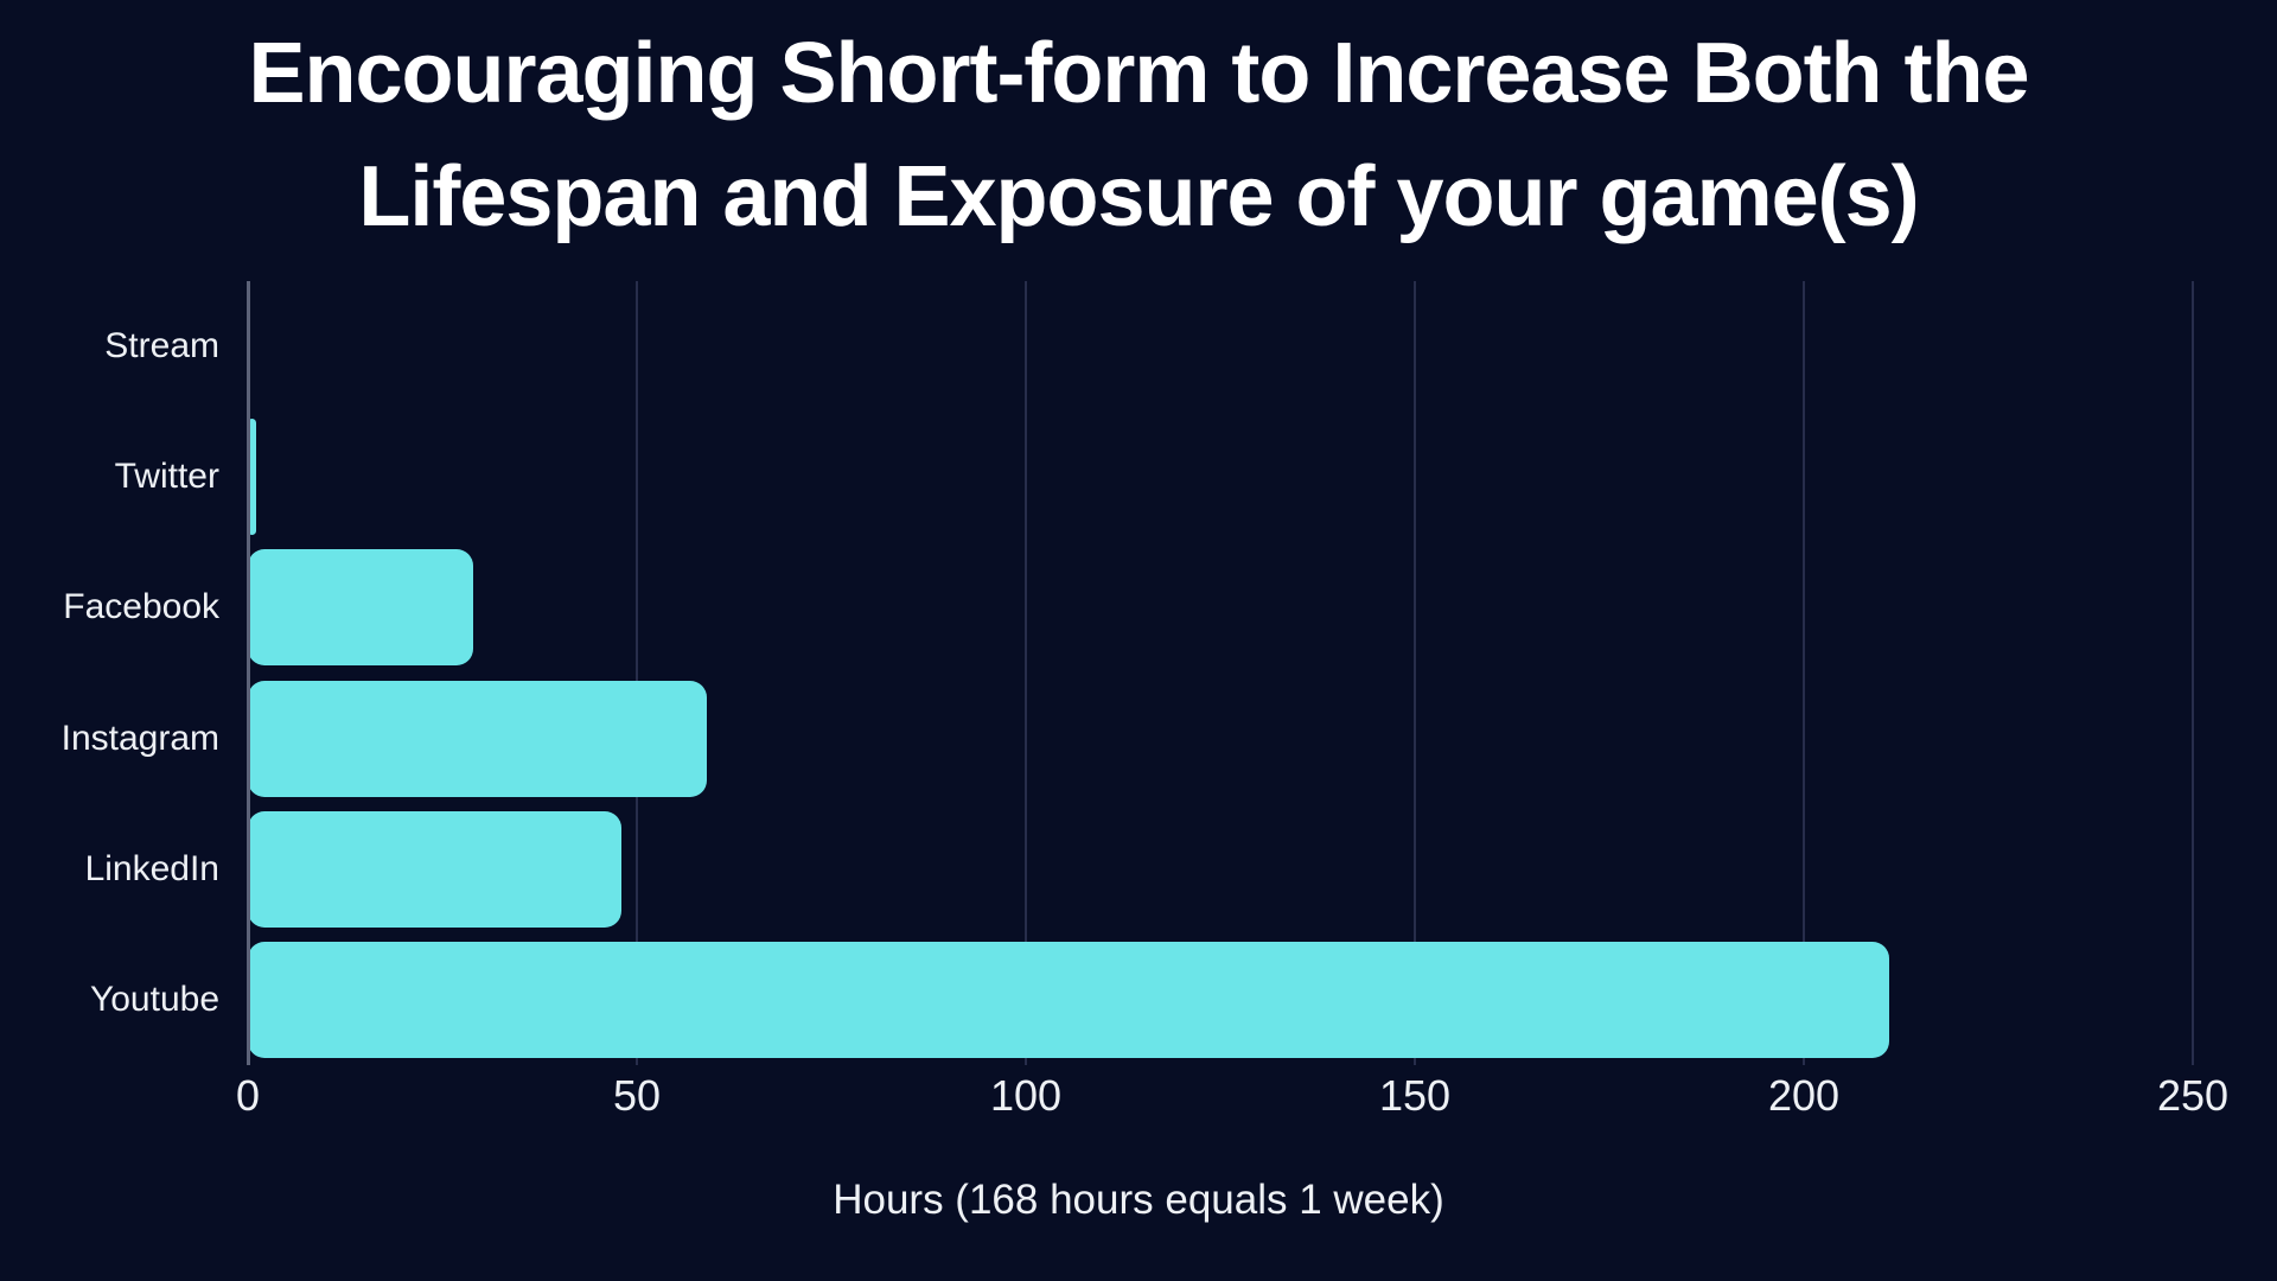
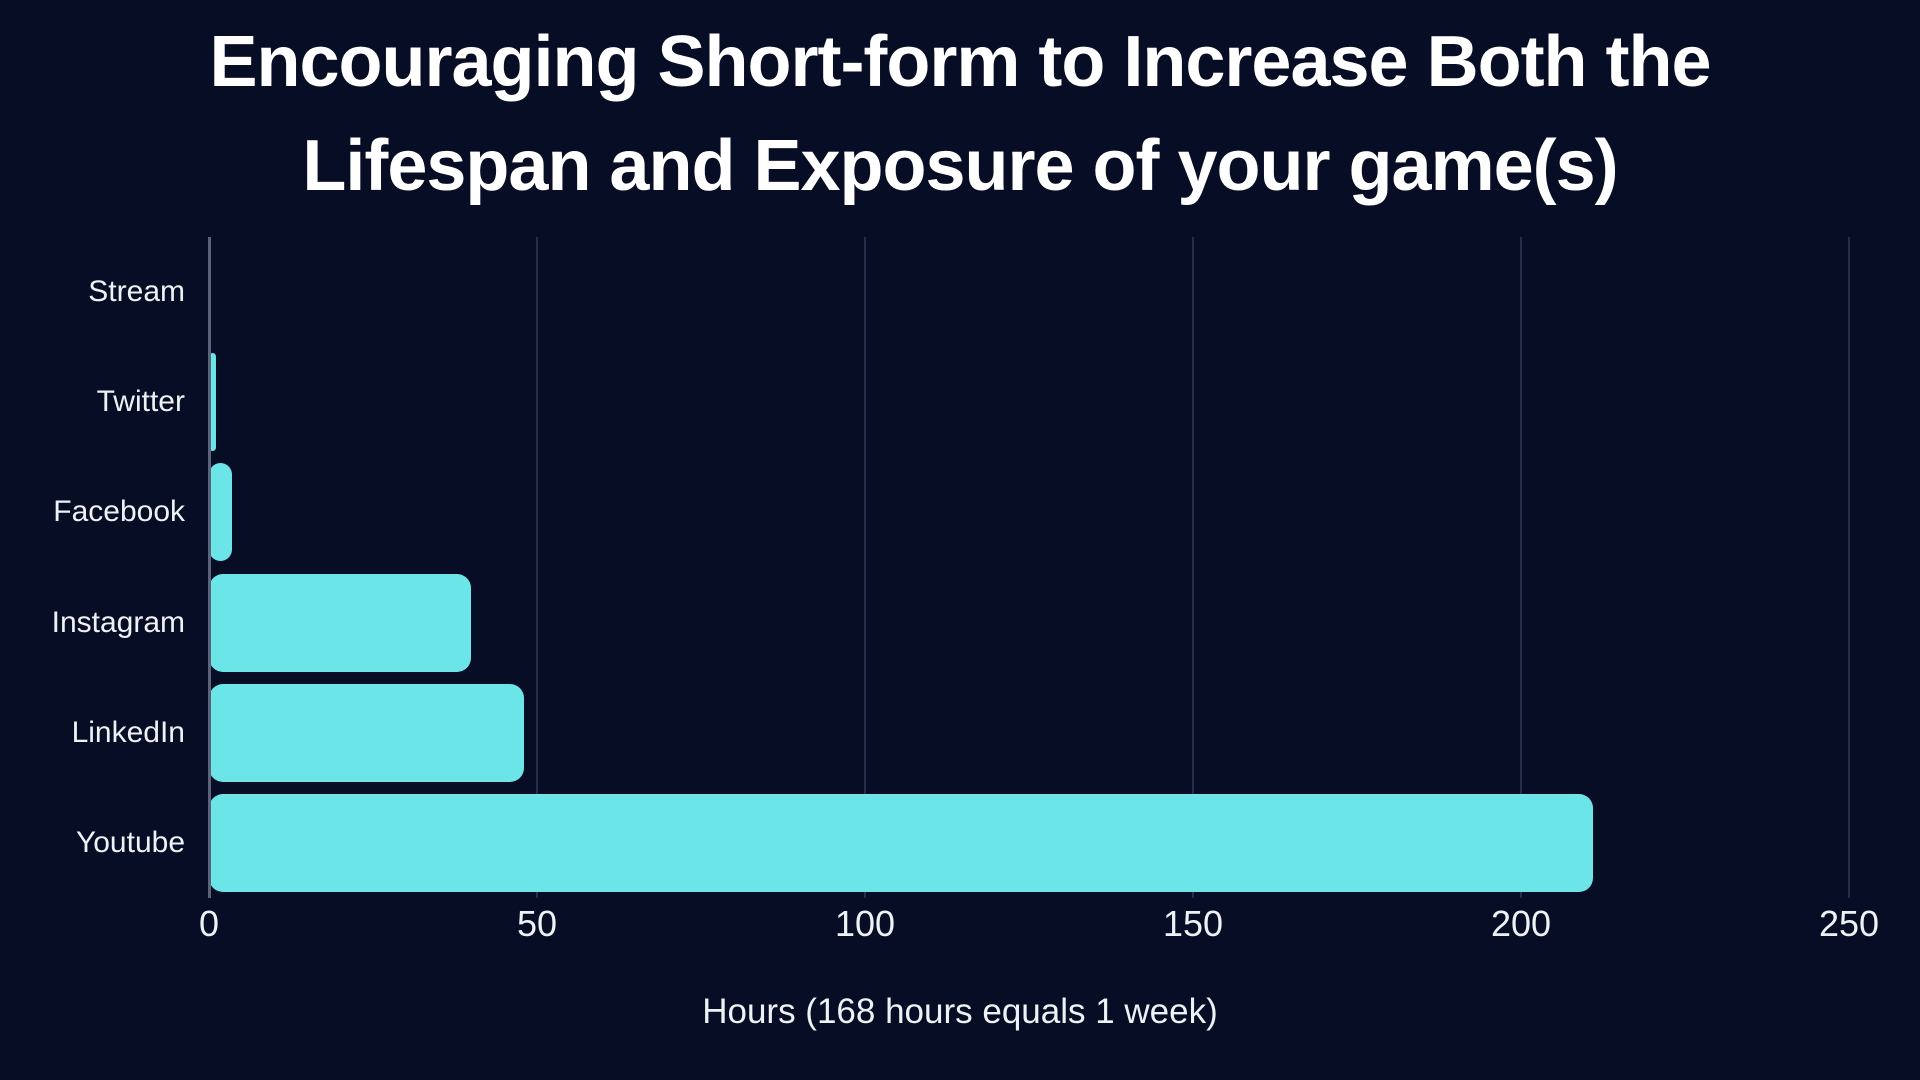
Facebook: 29 -> 4
Instagram: 59 -> 40
